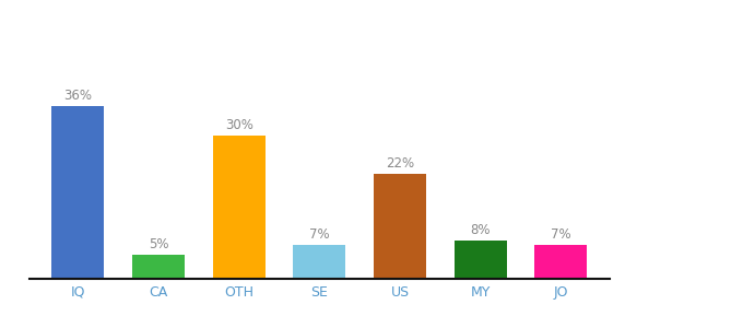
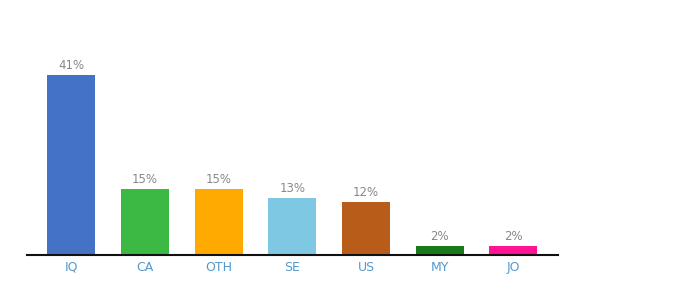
IQ: 36% -> 41%
CA: 5% -> 15%
OTH: 30% -> 15%
SE: 7% -> 13%
US: 22% -> 12%
MY: 8% -> 2%
JO: 7% -> 2%
